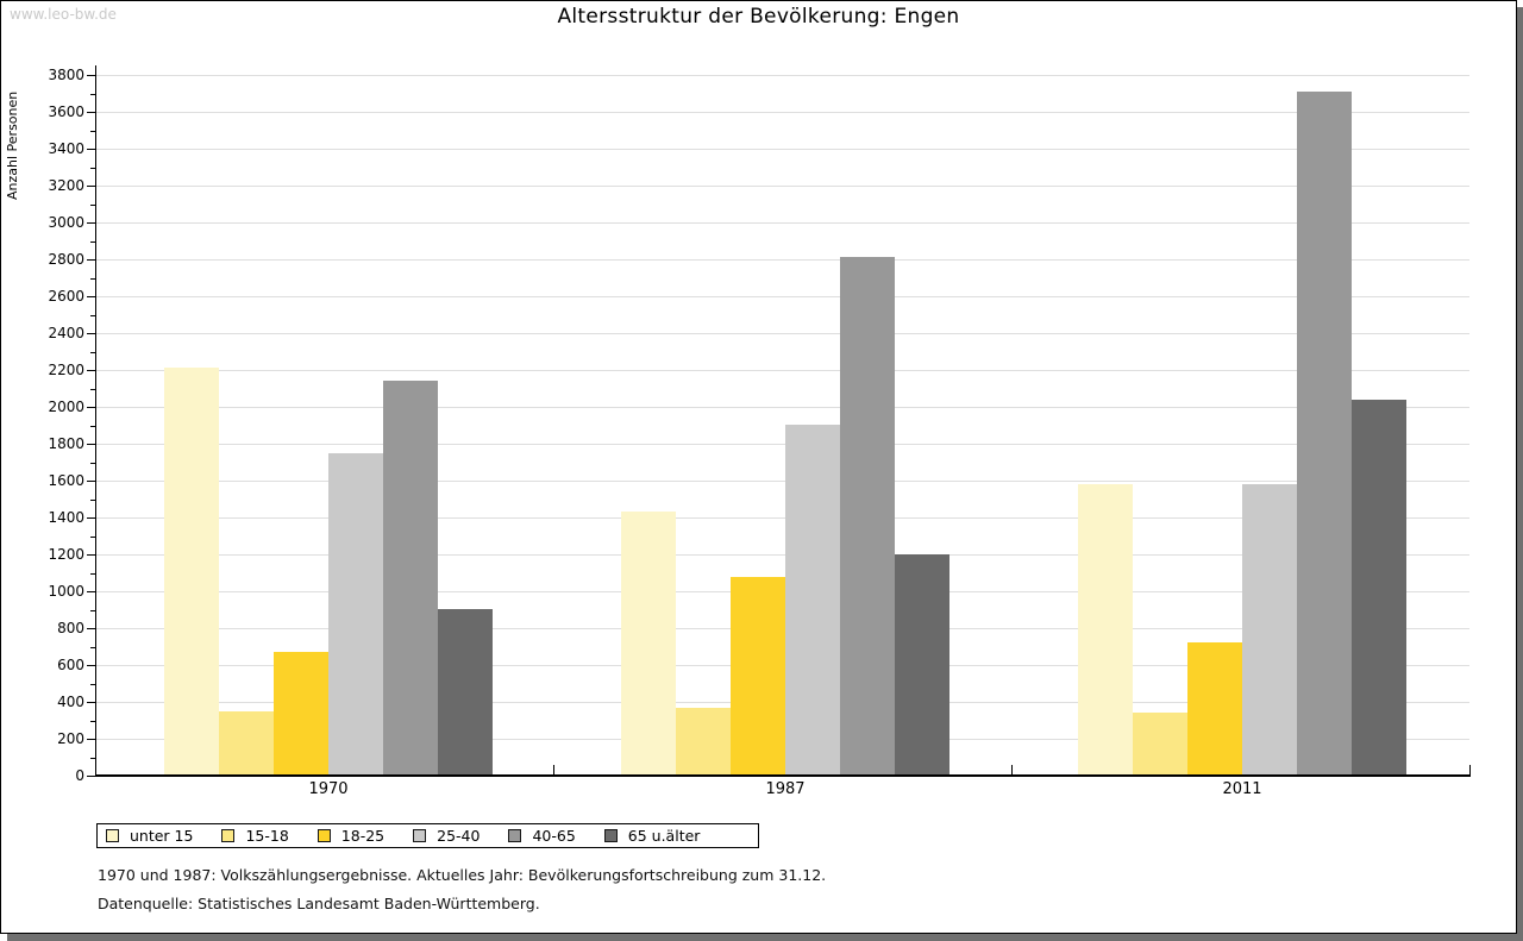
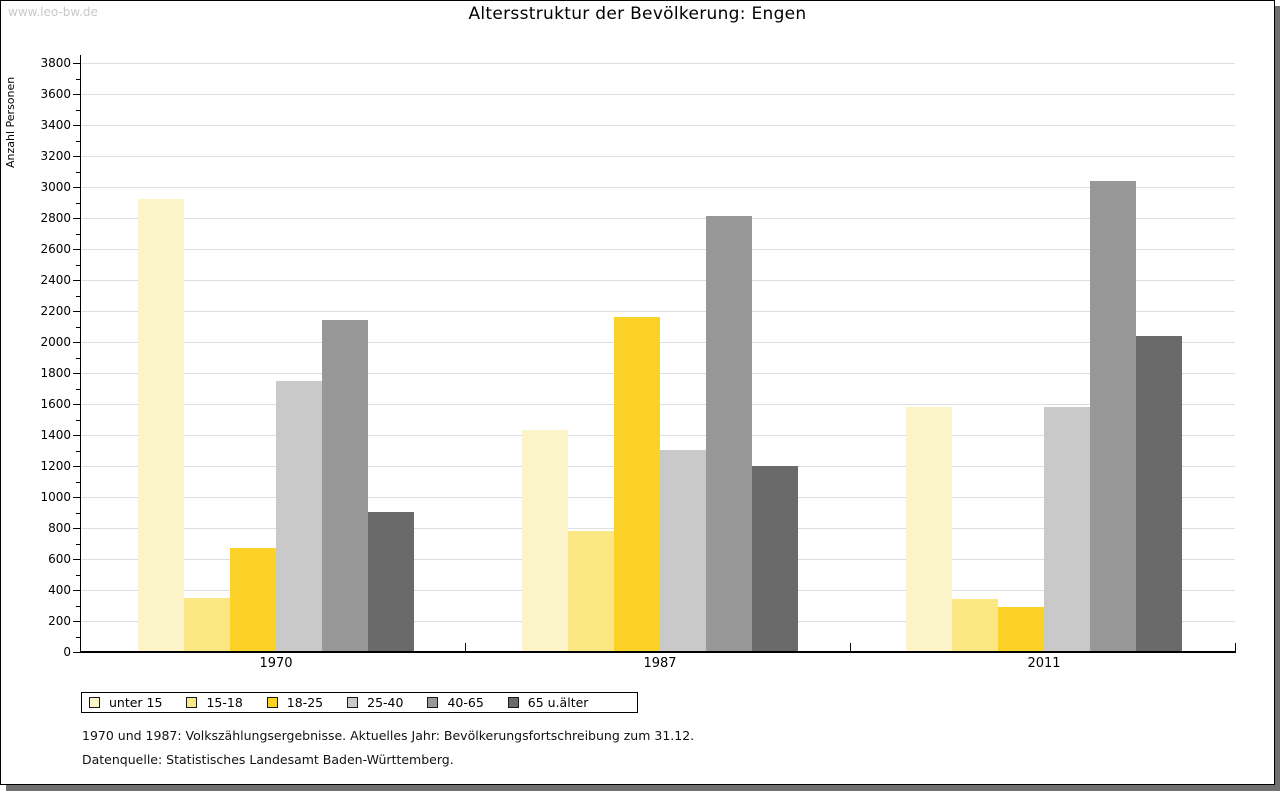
unter 15/1970: 2210 -> 2920
15-18/1987: 370 -> 780
18-25/1987: 1080 -> 2160
25-40/1987: 1900 -> 1300
18-25/2011: 720 -> 290
40-65/2011: 3710 -> 3040
